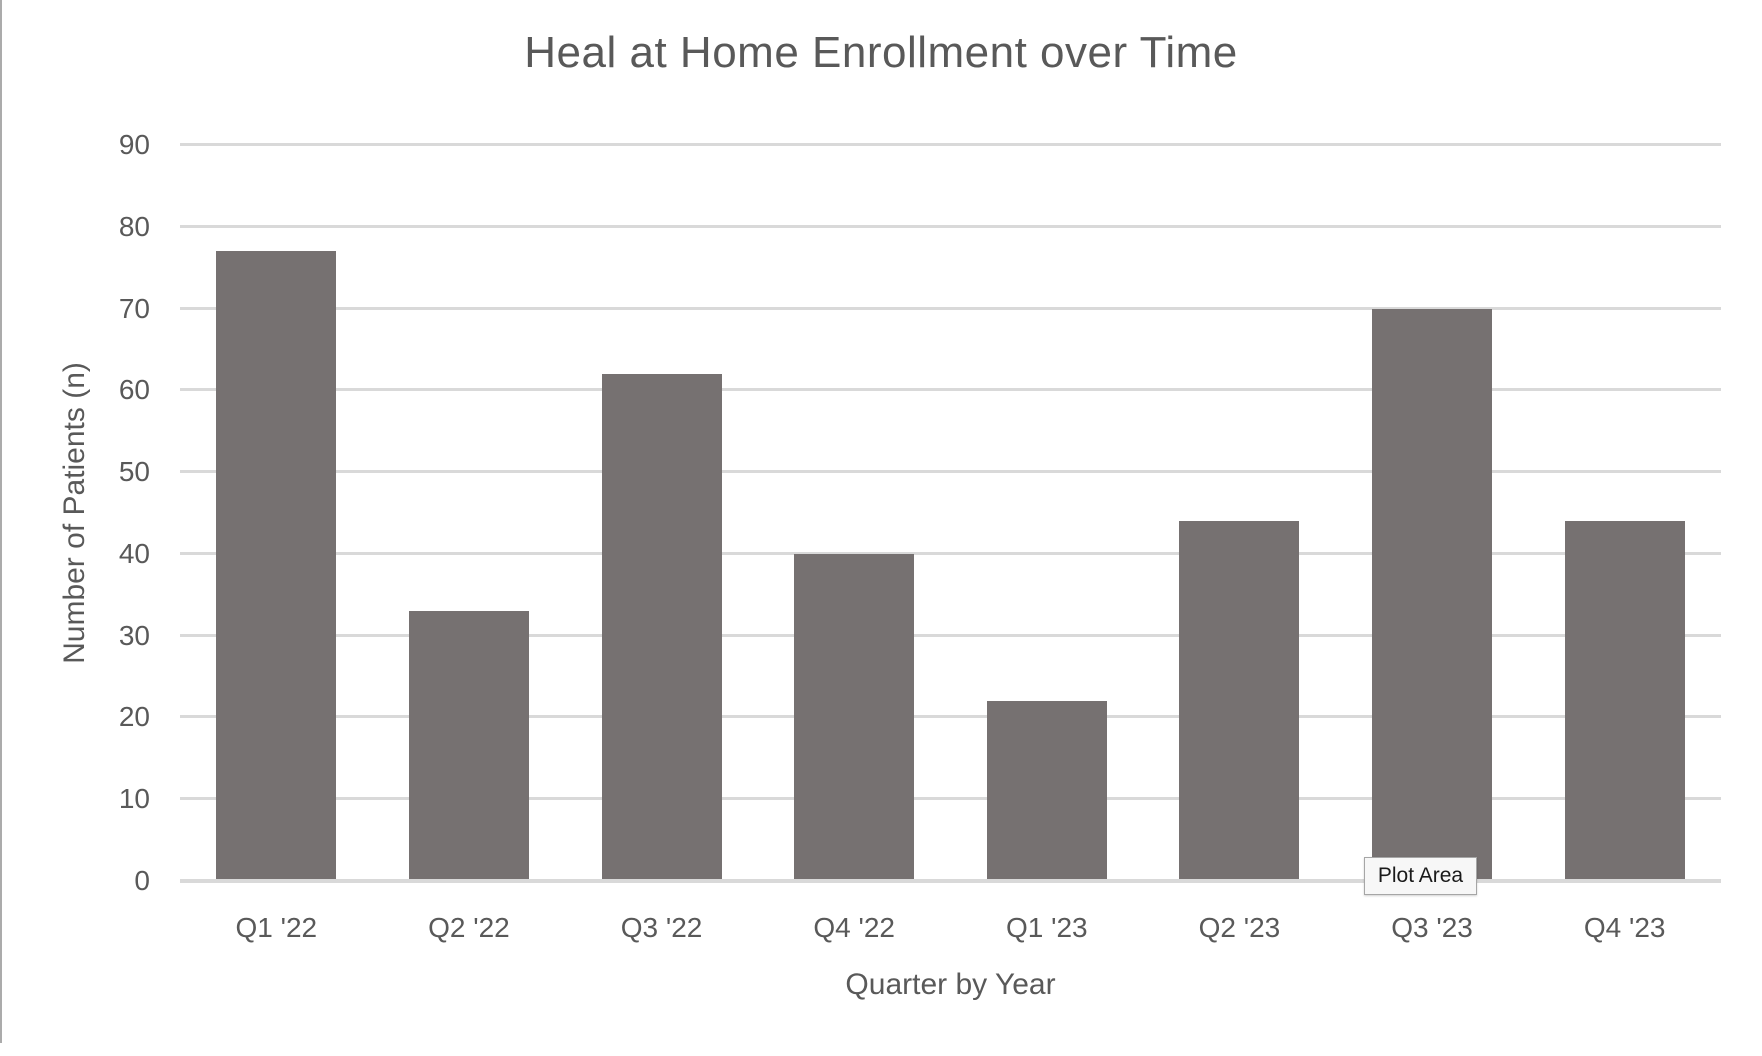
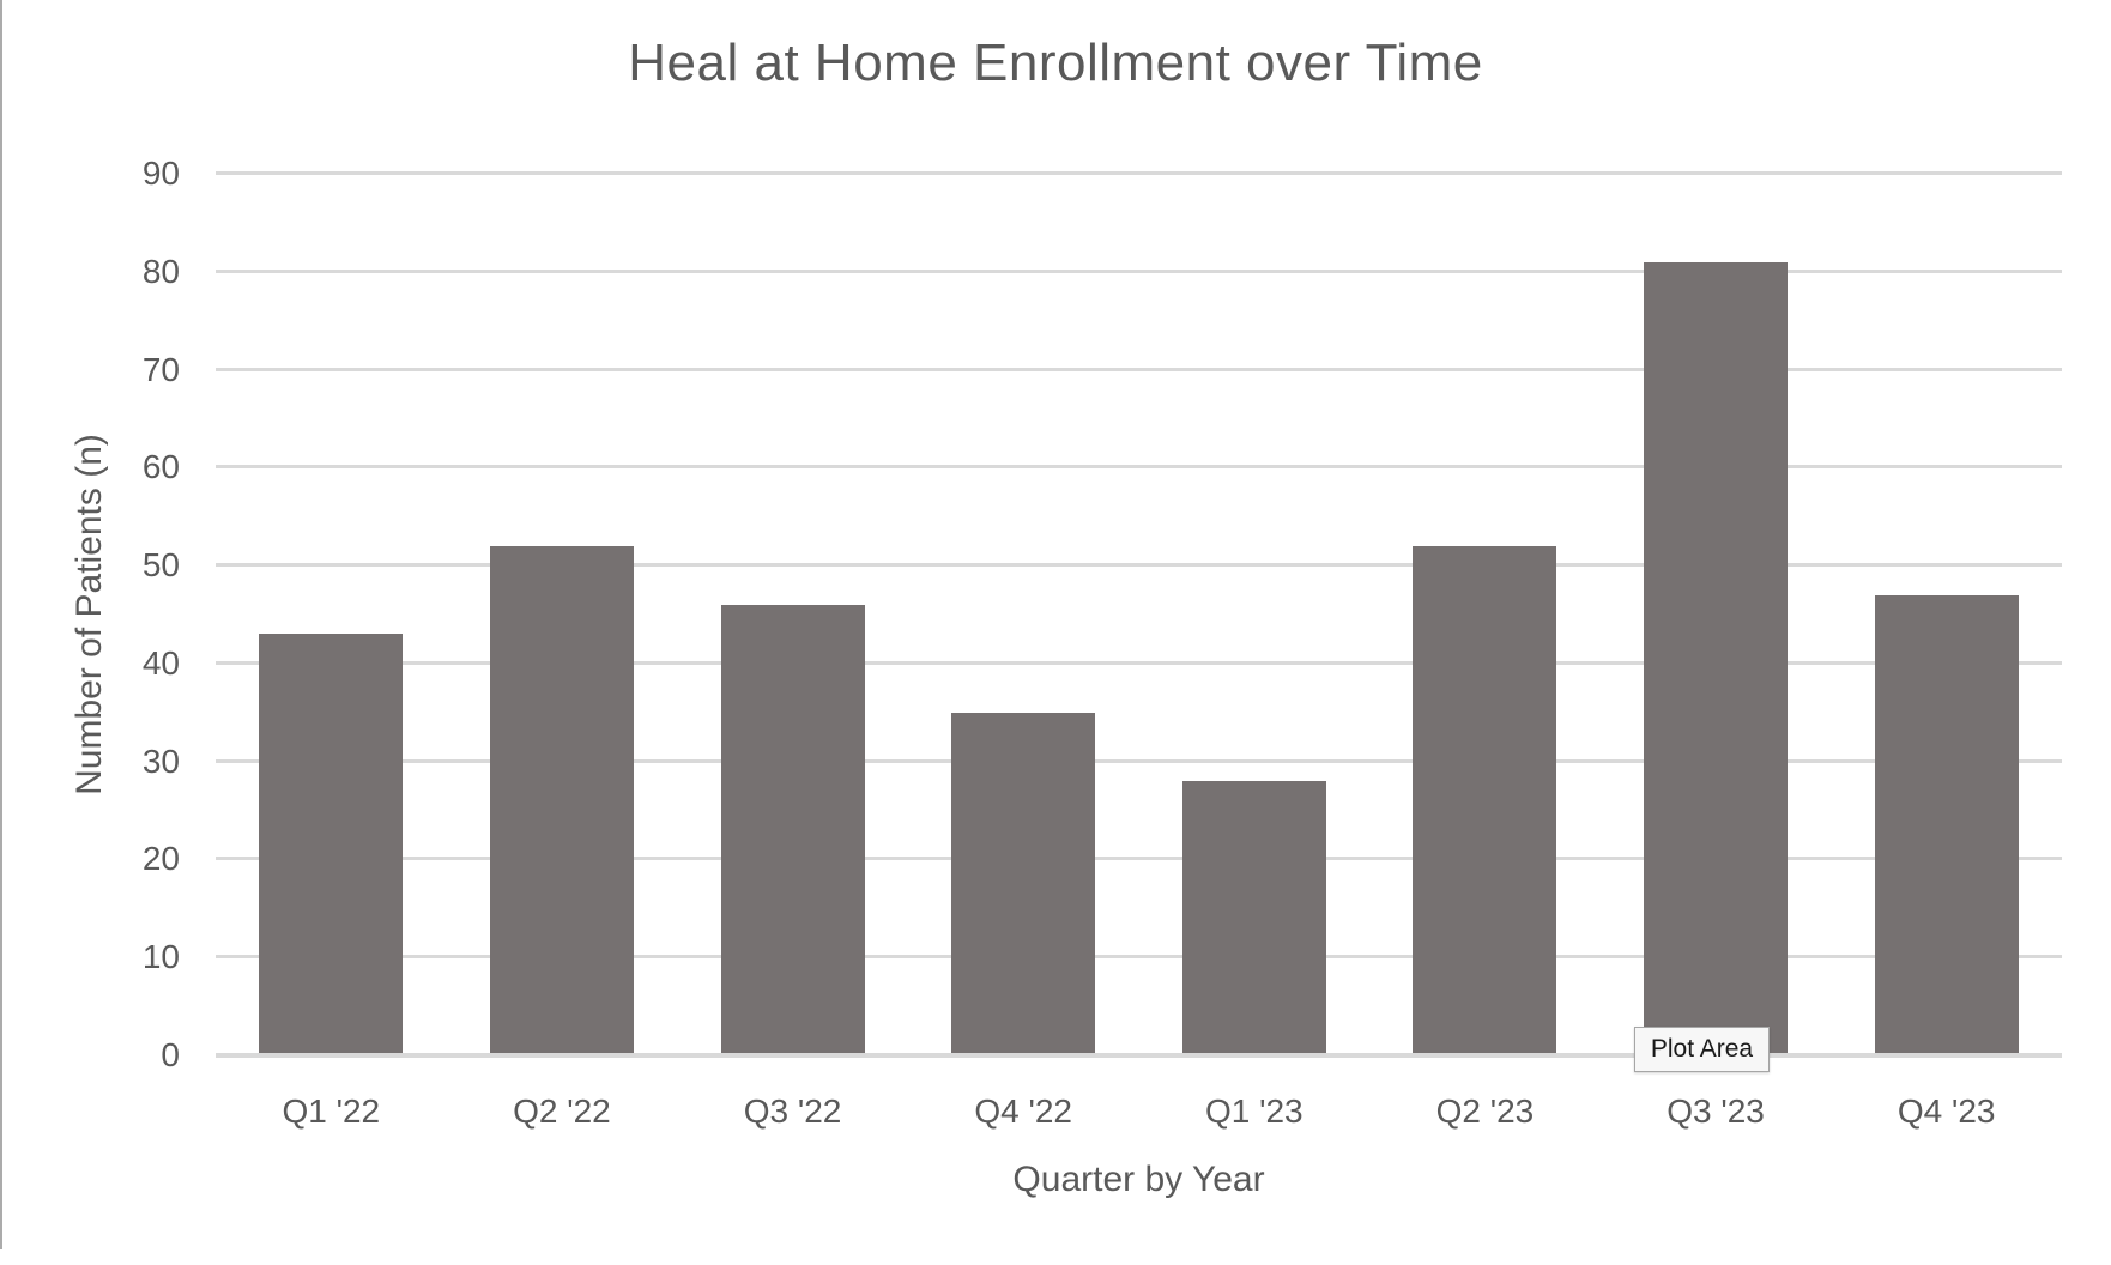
Q1 '22: 77 -> 43
Q2 '22: 33 -> 52
Q3 '22: 62 -> 46
Q4 '22: 40 -> 35
Q1 '23: 22 -> 28
Q2 '23: 44 -> 52
Q3 '23: 70 -> 81
Q4 '23: 44 -> 47
